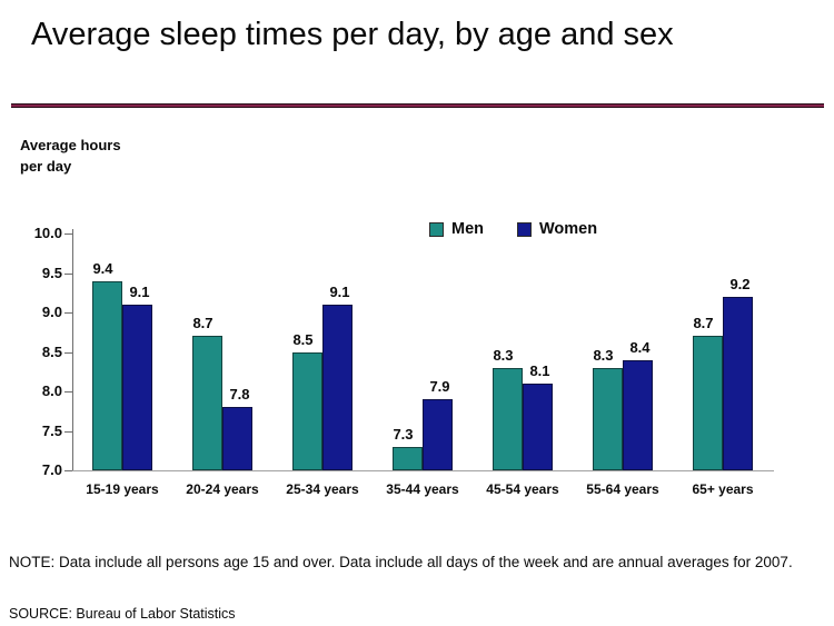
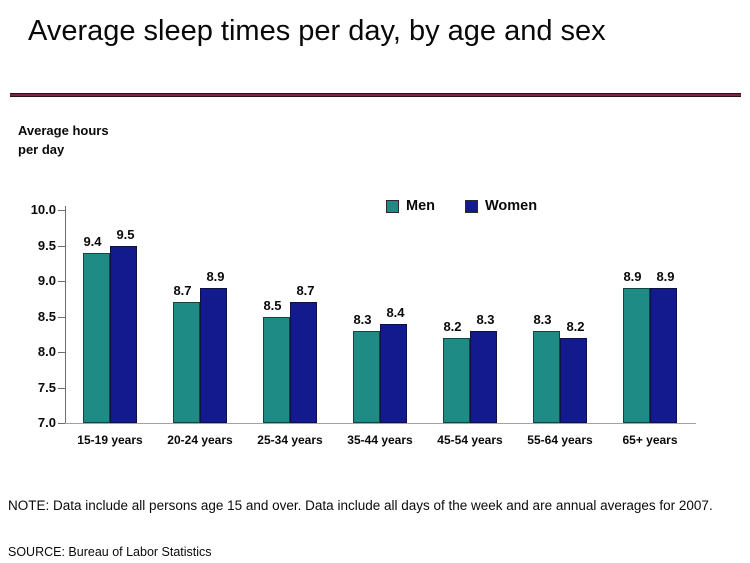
Women/15-19 years: 9.1 -> 9.5
Women/20-24 years: 7.8 -> 8.9
Women/25-34 years: 9.1 -> 8.7
Men/35-44 years: 7.3 -> 8.3
Women/35-44 years: 7.9 -> 8.4
Men/45-54 years: 8.3 -> 8.2
Women/45-54 years: 8.1 -> 8.3
Women/55-64 years: 8.4 -> 8.2
Men/65+ years: 8.7 -> 8.9
Women/65+ years: 9.2 -> 8.9
